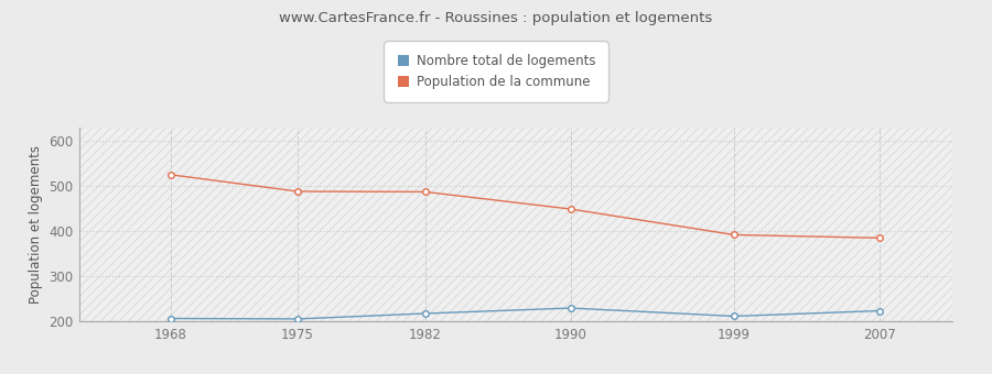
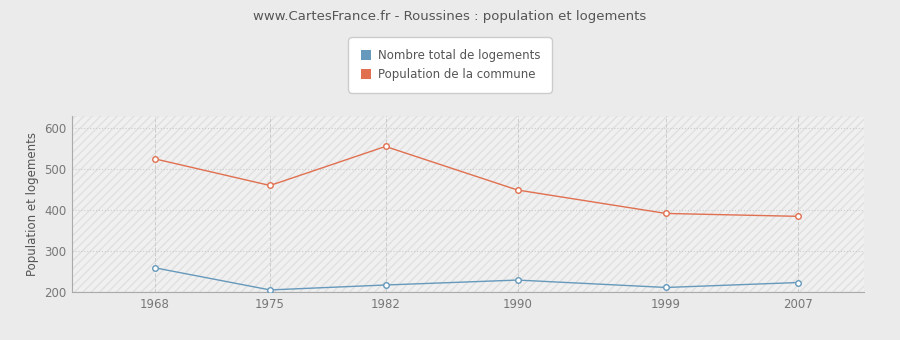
Nombre total de logements/1968: 207 -> 260
Population de la commune/1975: 488 -> 460
Population de la commune/1982: 487 -> 555
